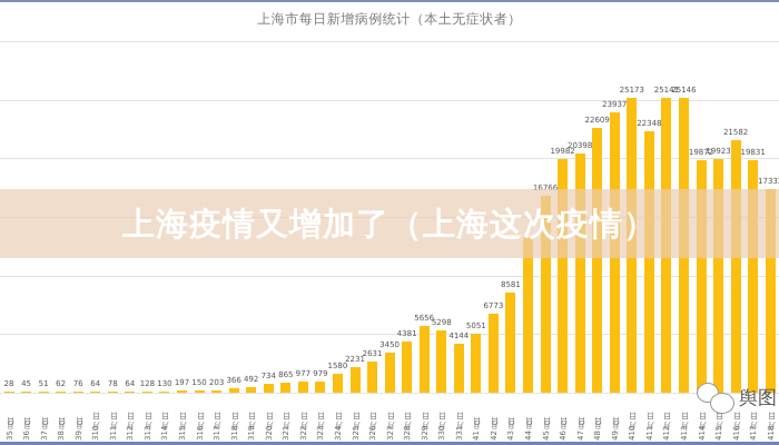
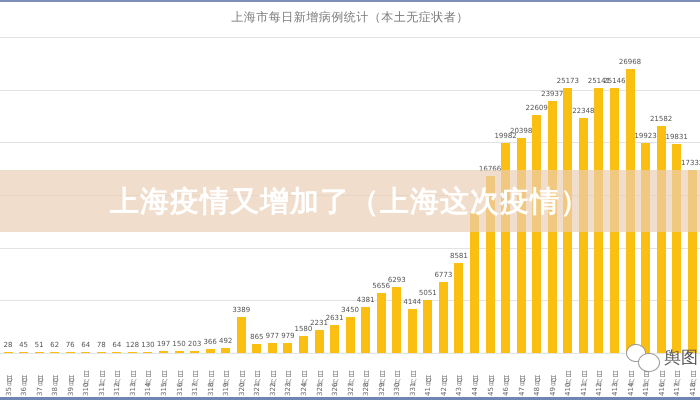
3月20日: 734 -> 3389
3月30日: 5298 -> 6293
4月14日: 19872 -> 26968
